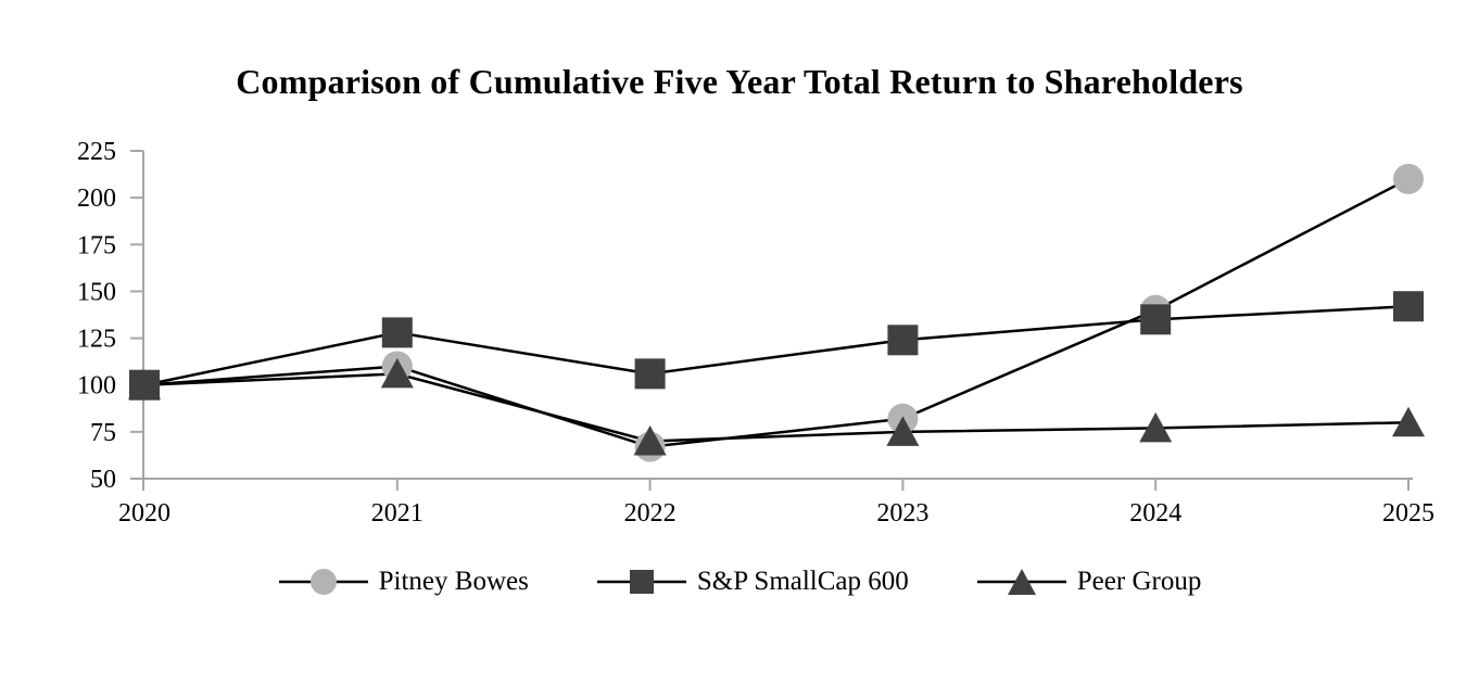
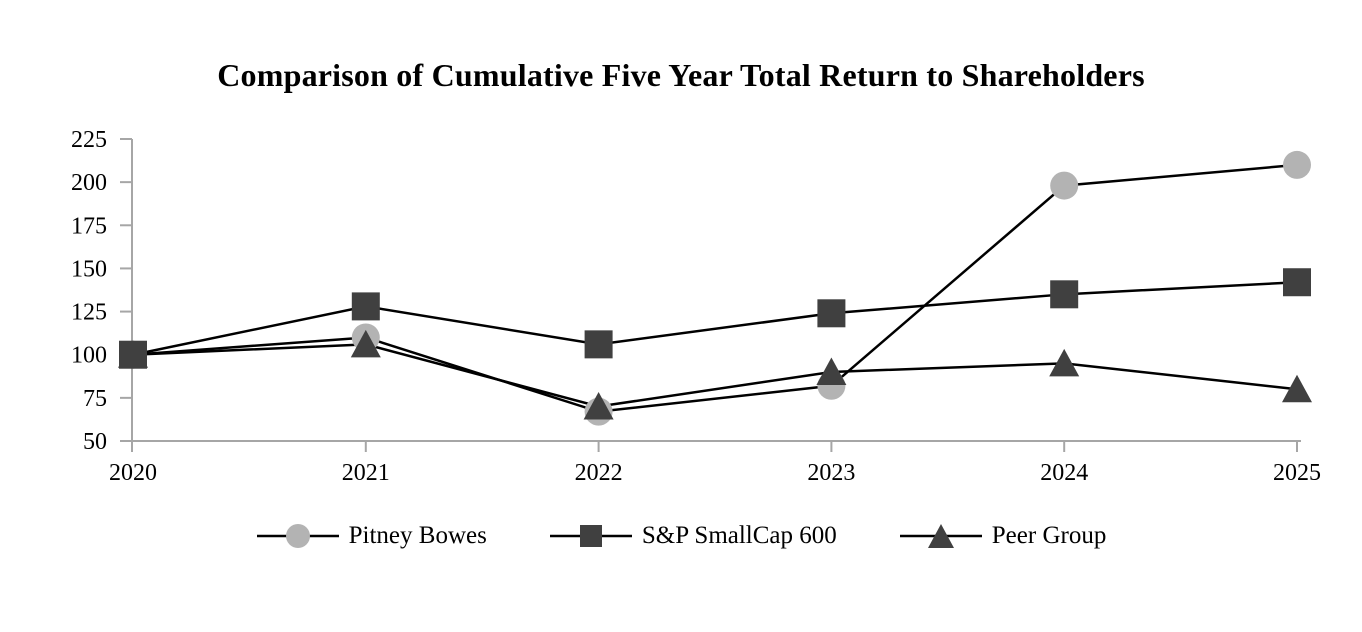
Peer Group/2023: 75 -> 90
Pitney Bowes/2024: 140 -> 198
Peer Group/2024: 77 -> 95
